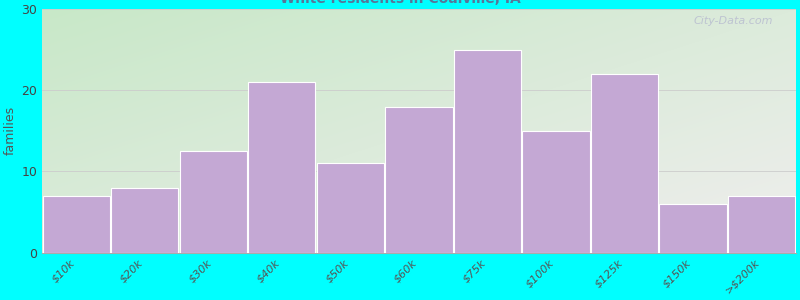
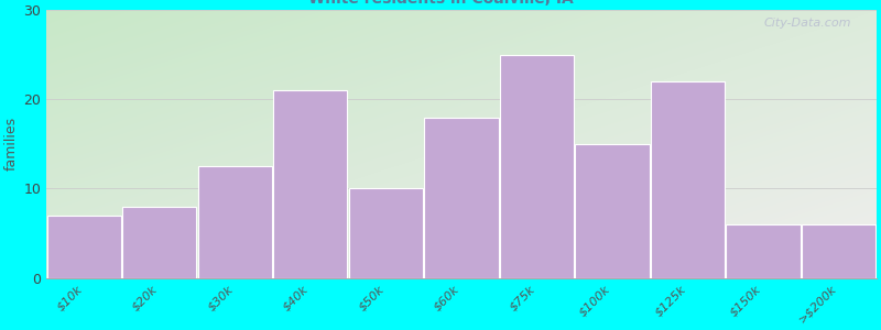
$50k: 11.0 -> 10.0
>$200k: 7.0 -> 6.0
